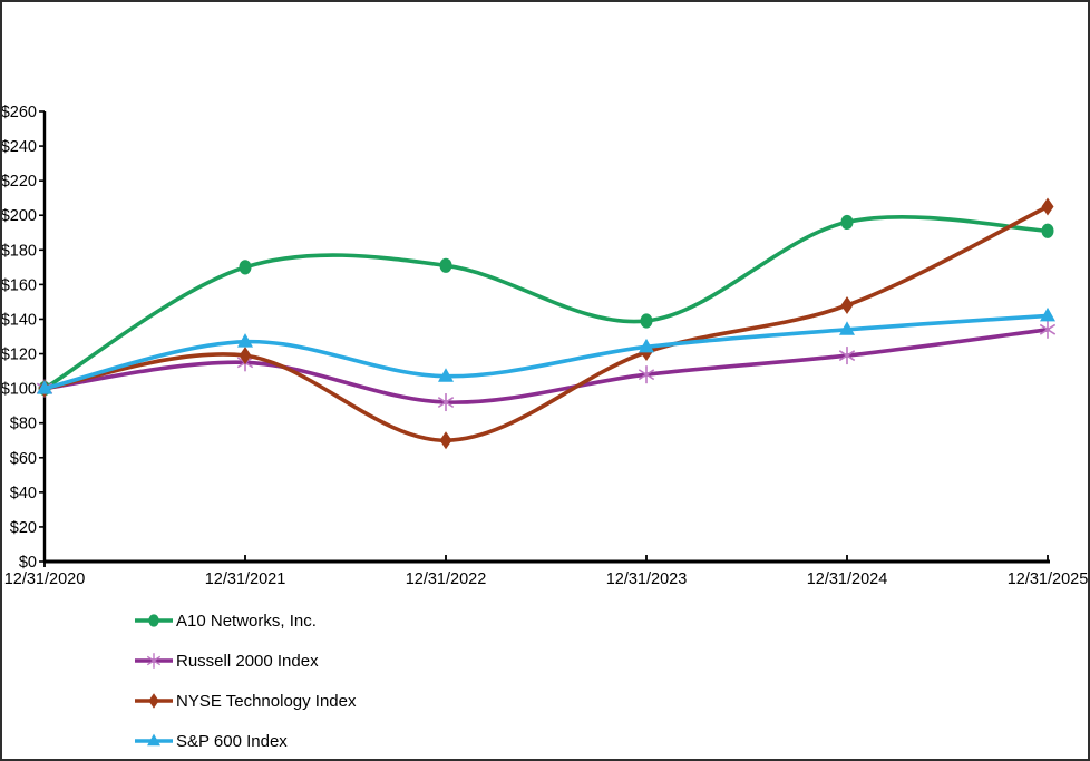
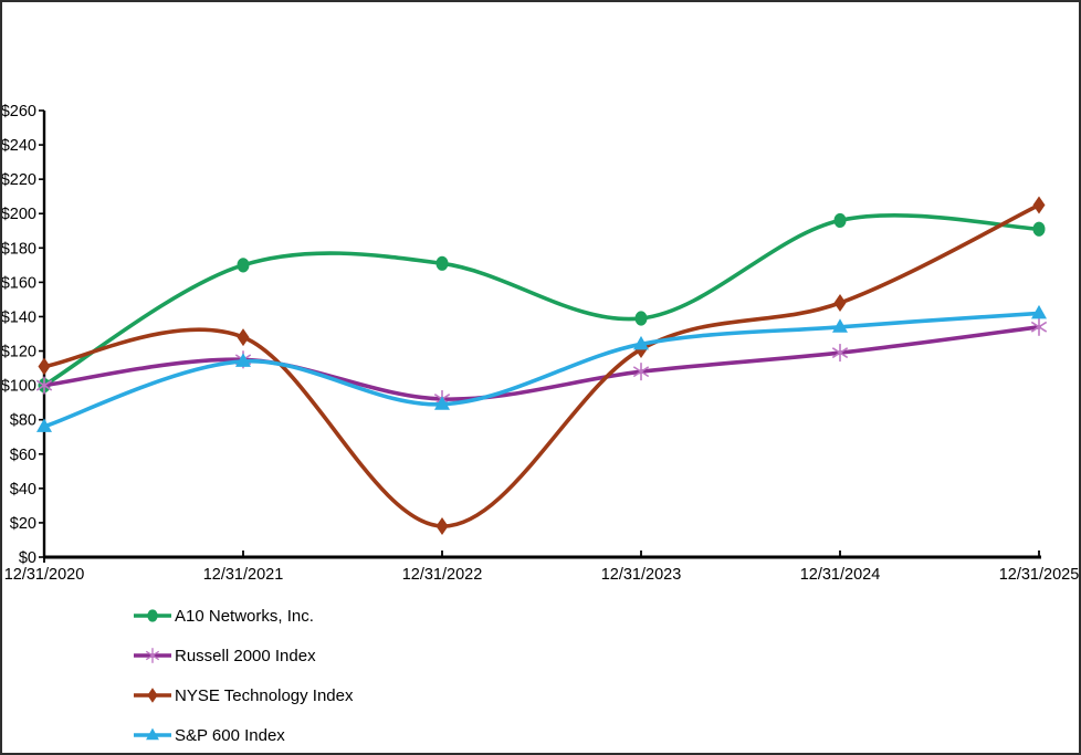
NYSE Technology Index/12/31/2020: $100 -> $111
S&P 600 Index/12/31/2020: $100 -> $76
NYSE Technology Index/12/31/2021: $119 -> $128
S&P 600 Index/12/31/2021: $127 -> $114
NYSE Technology Index/12/31/2022: $70 -> $18
S&P 600 Index/12/31/2022: $107 -> $89
